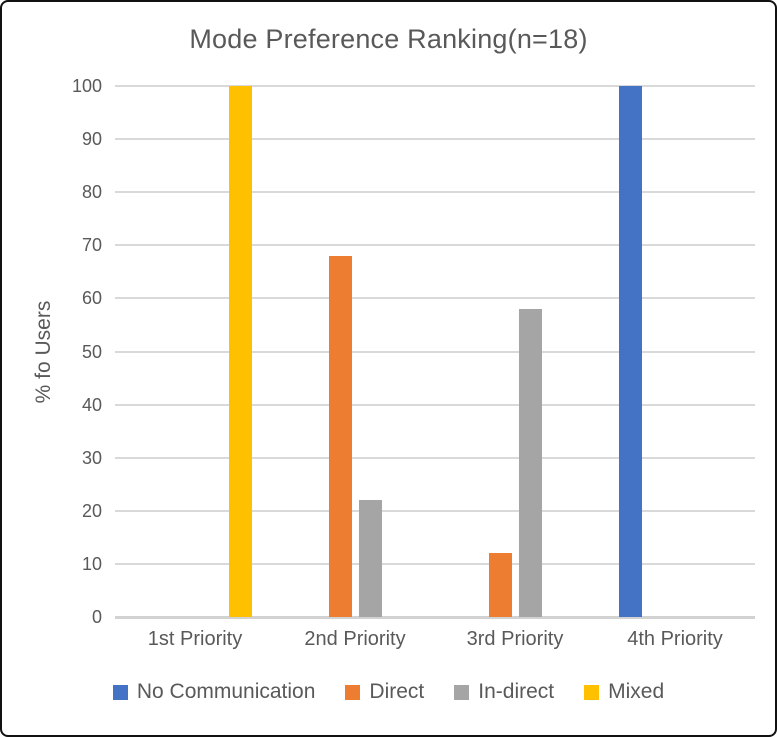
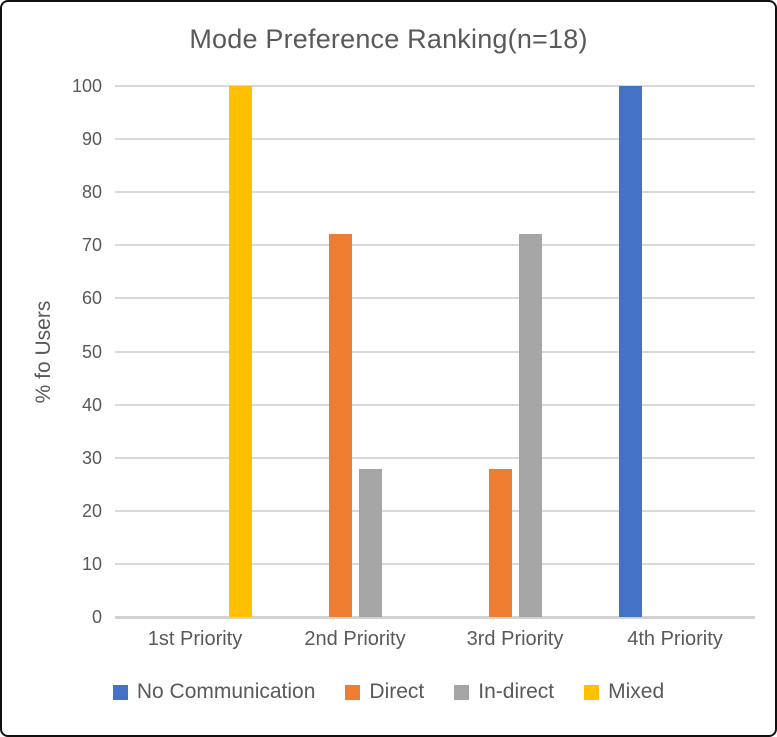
Direct/2nd Priority: 68 -> 72
In-direct/2nd Priority: 22 -> 28
Direct/3rd Priority: 12 -> 28
In-direct/3rd Priority: 58 -> 72
